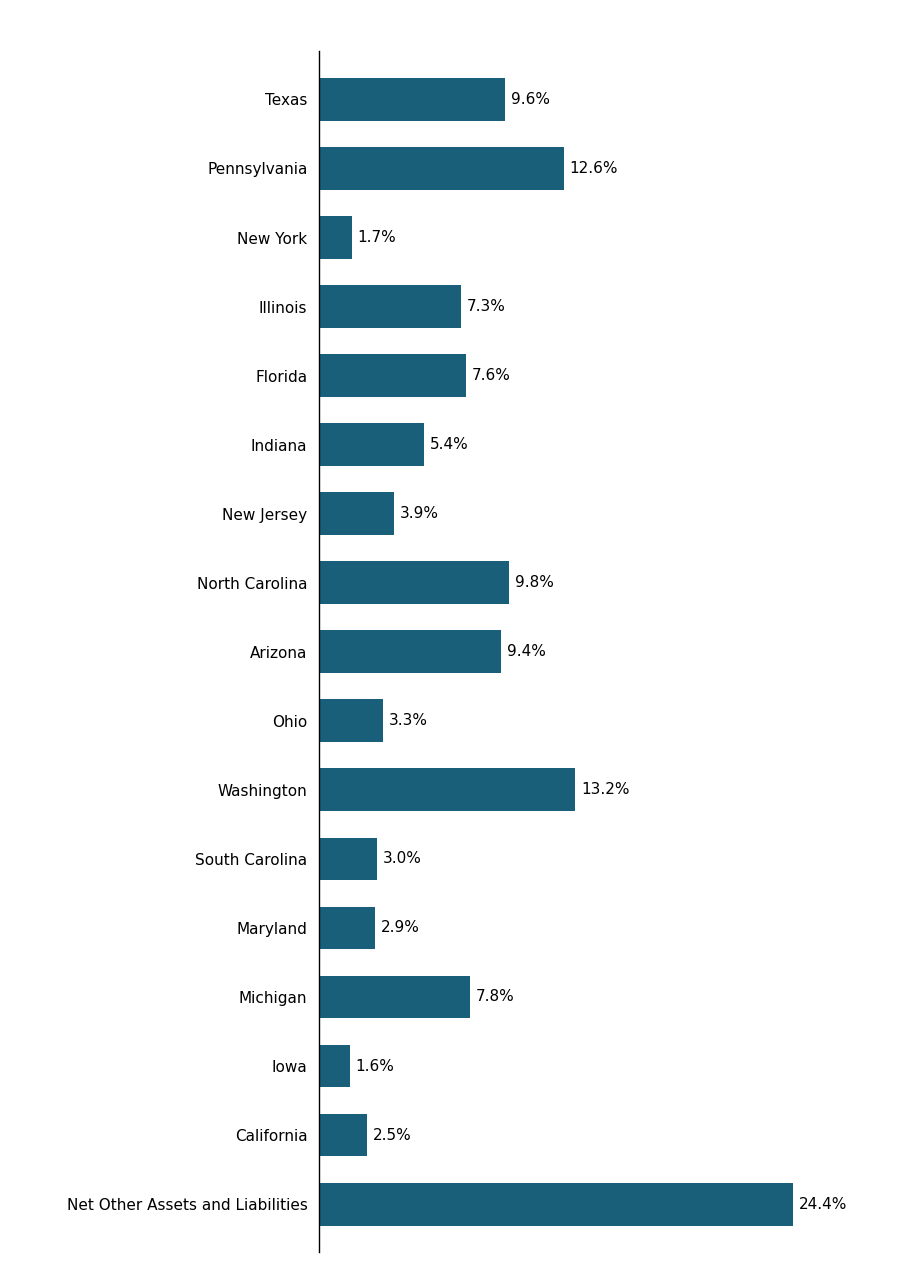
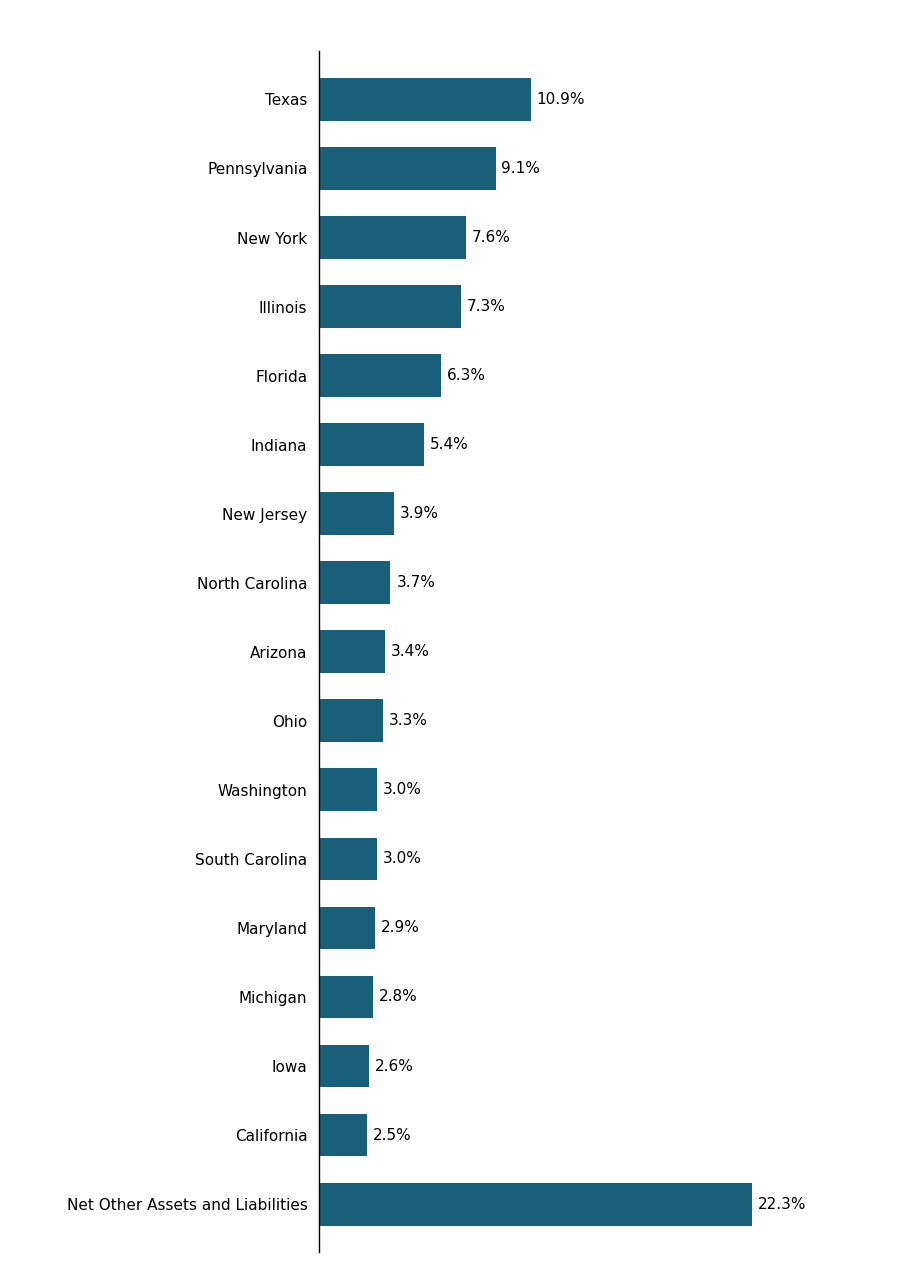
Texas: 9.6% -> 10.9%
Pennsylvania: 12.6% -> 9.1%
New York: 1.7% -> 7.6%
Florida: 7.6% -> 6.3%
North Carolina: 9.8% -> 3.7%
Arizona: 9.4% -> 3.4%
Washington: 13.2% -> 3.0%
Michigan: 7.8% -> 2.8%
Iowa: 1.6% -> 2.6%
Net Other Assets and Liabilities: 24.4% -> 22.3%
